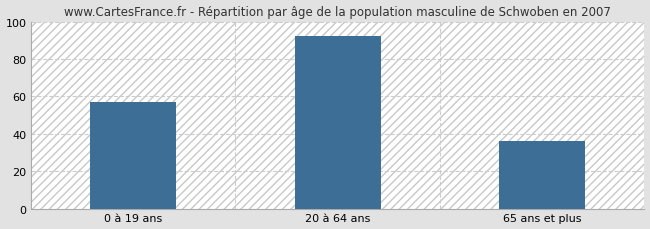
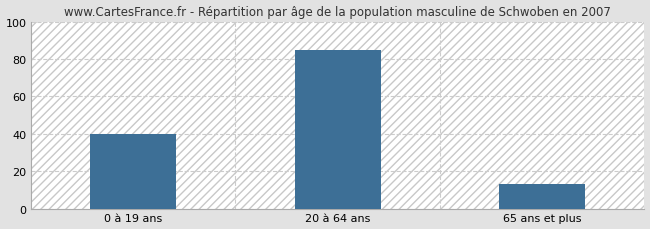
0 à 19 ans: 57 -> 40
20 à 64 ans: 92 -> 85
65 ans et plus: 36 -> 13
